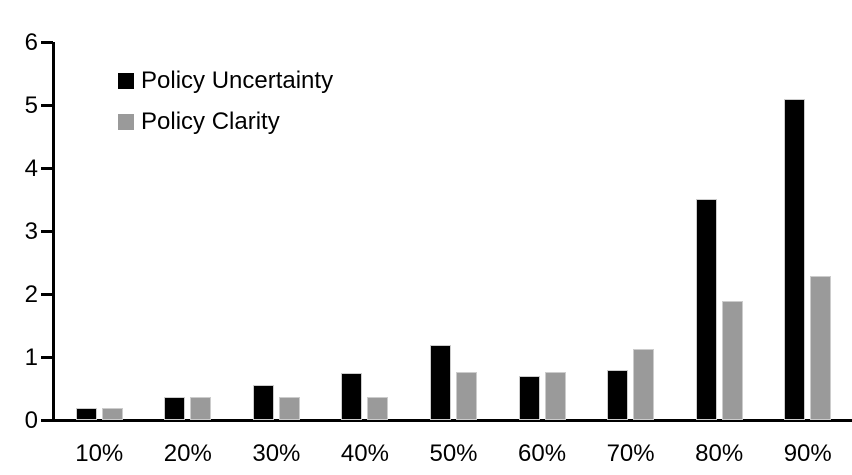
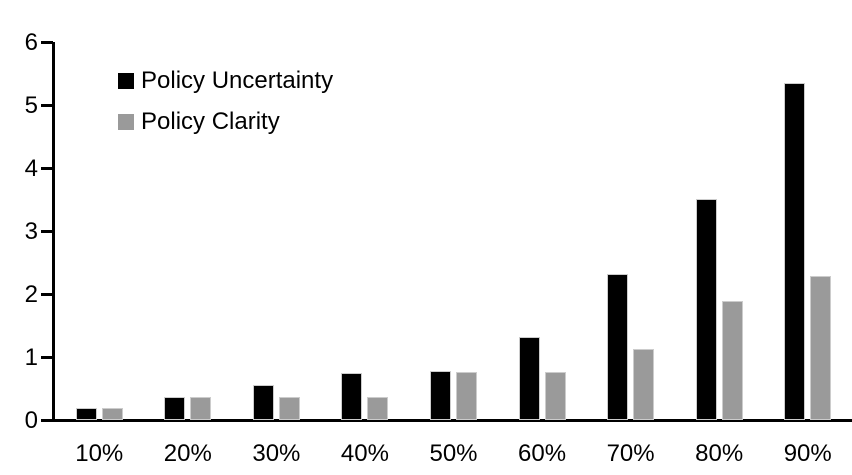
Policy Uncertainty/50%: 1.2 -> 0.8
Policy Uncertainty/60%: 0.7 -> 1.3
Policy Uncertainty/70%: 0.8 -> 2.3
Policy Uncertainty/90%: 5.1 -> 5.3
